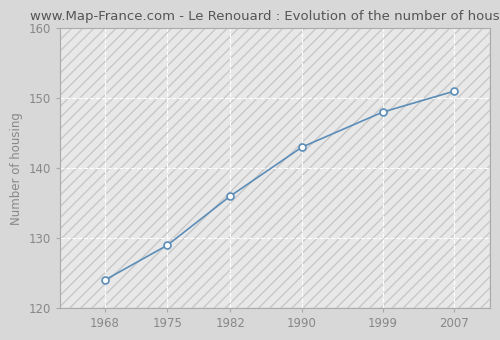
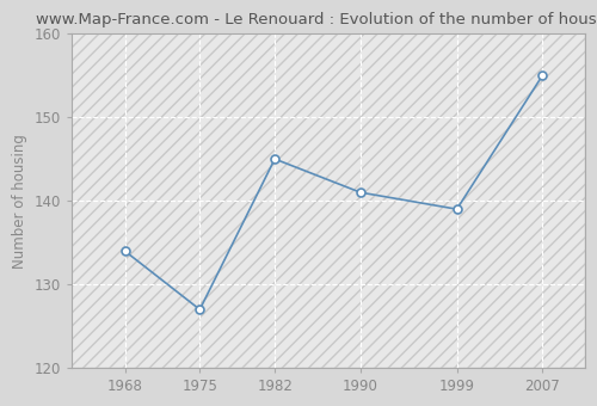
1968: 124 -> 134
1975: 129 -> 127
1982: 136 -> 145
1990: 143 -> 141
1999: 148 -> 139
2007: 151 -> 155
